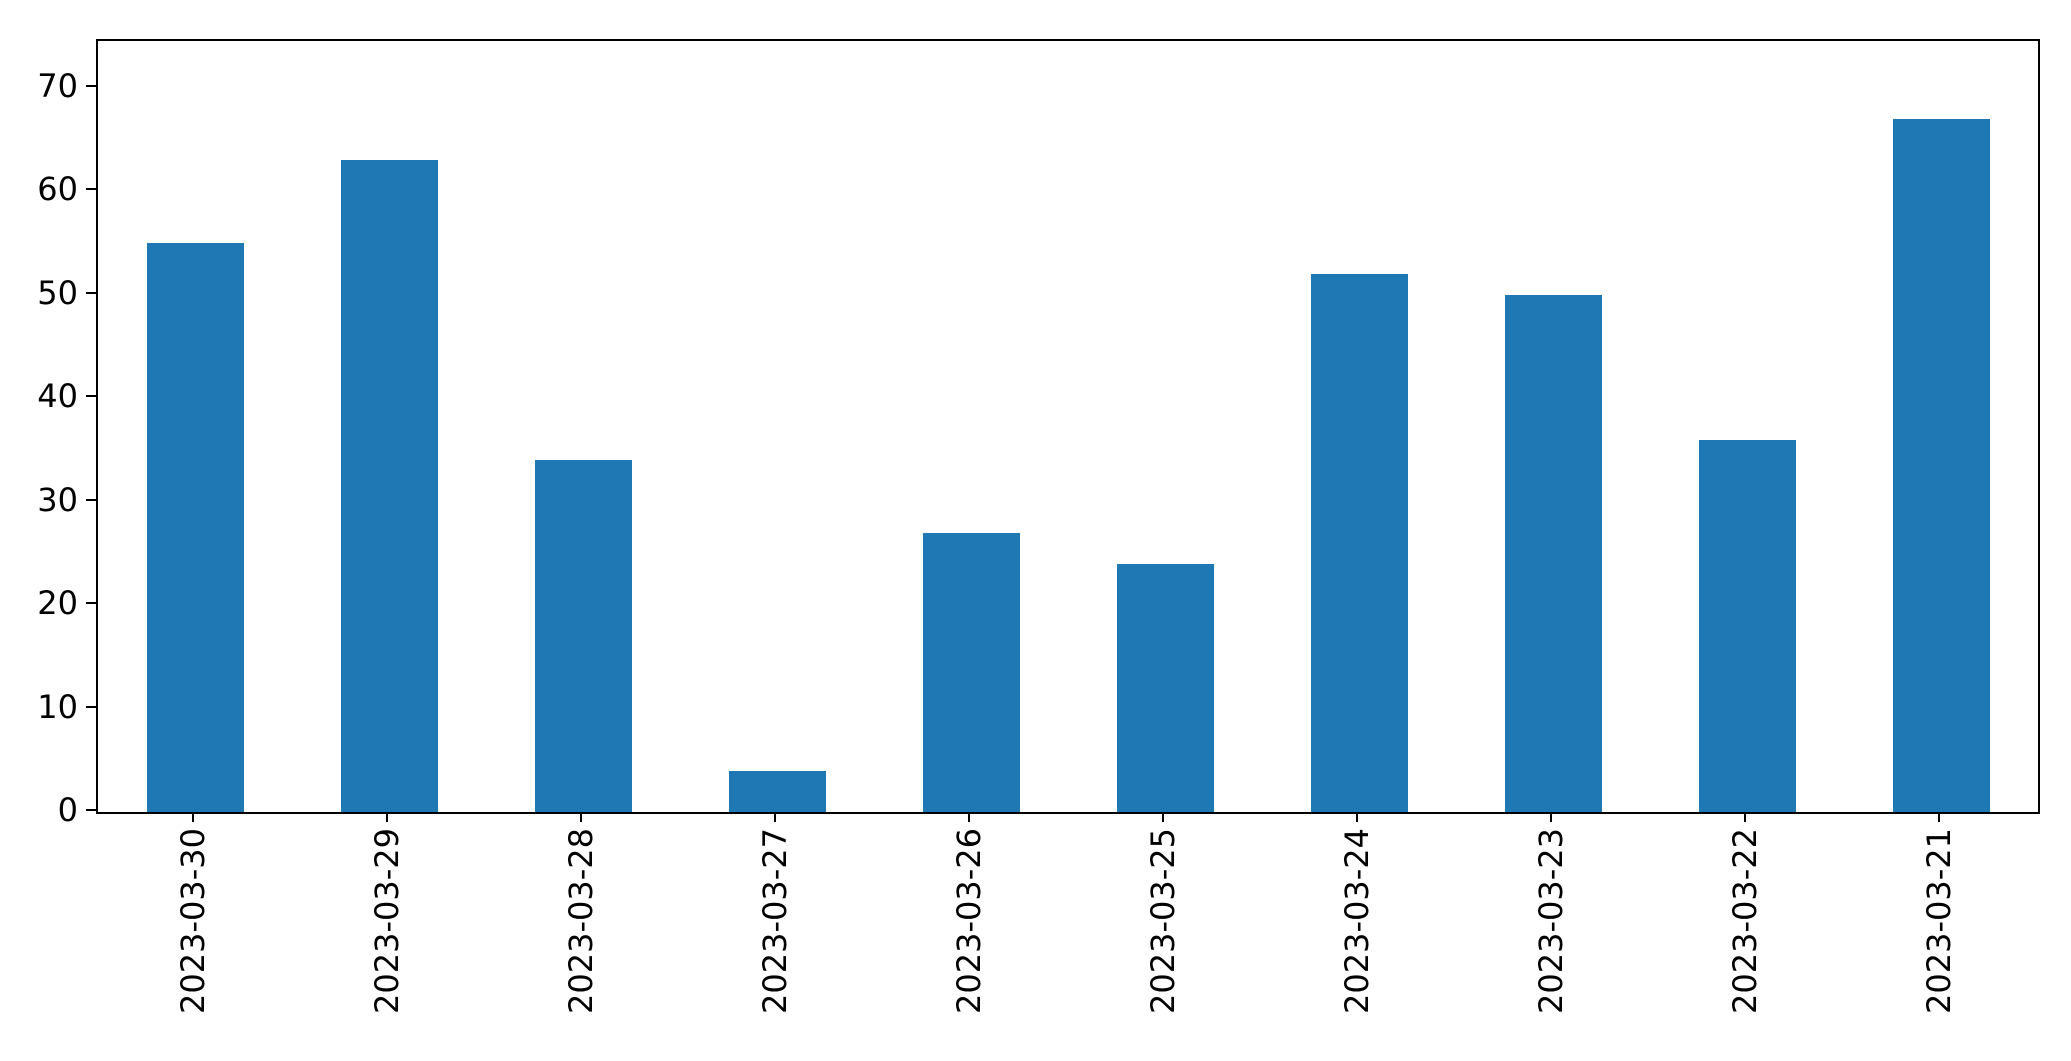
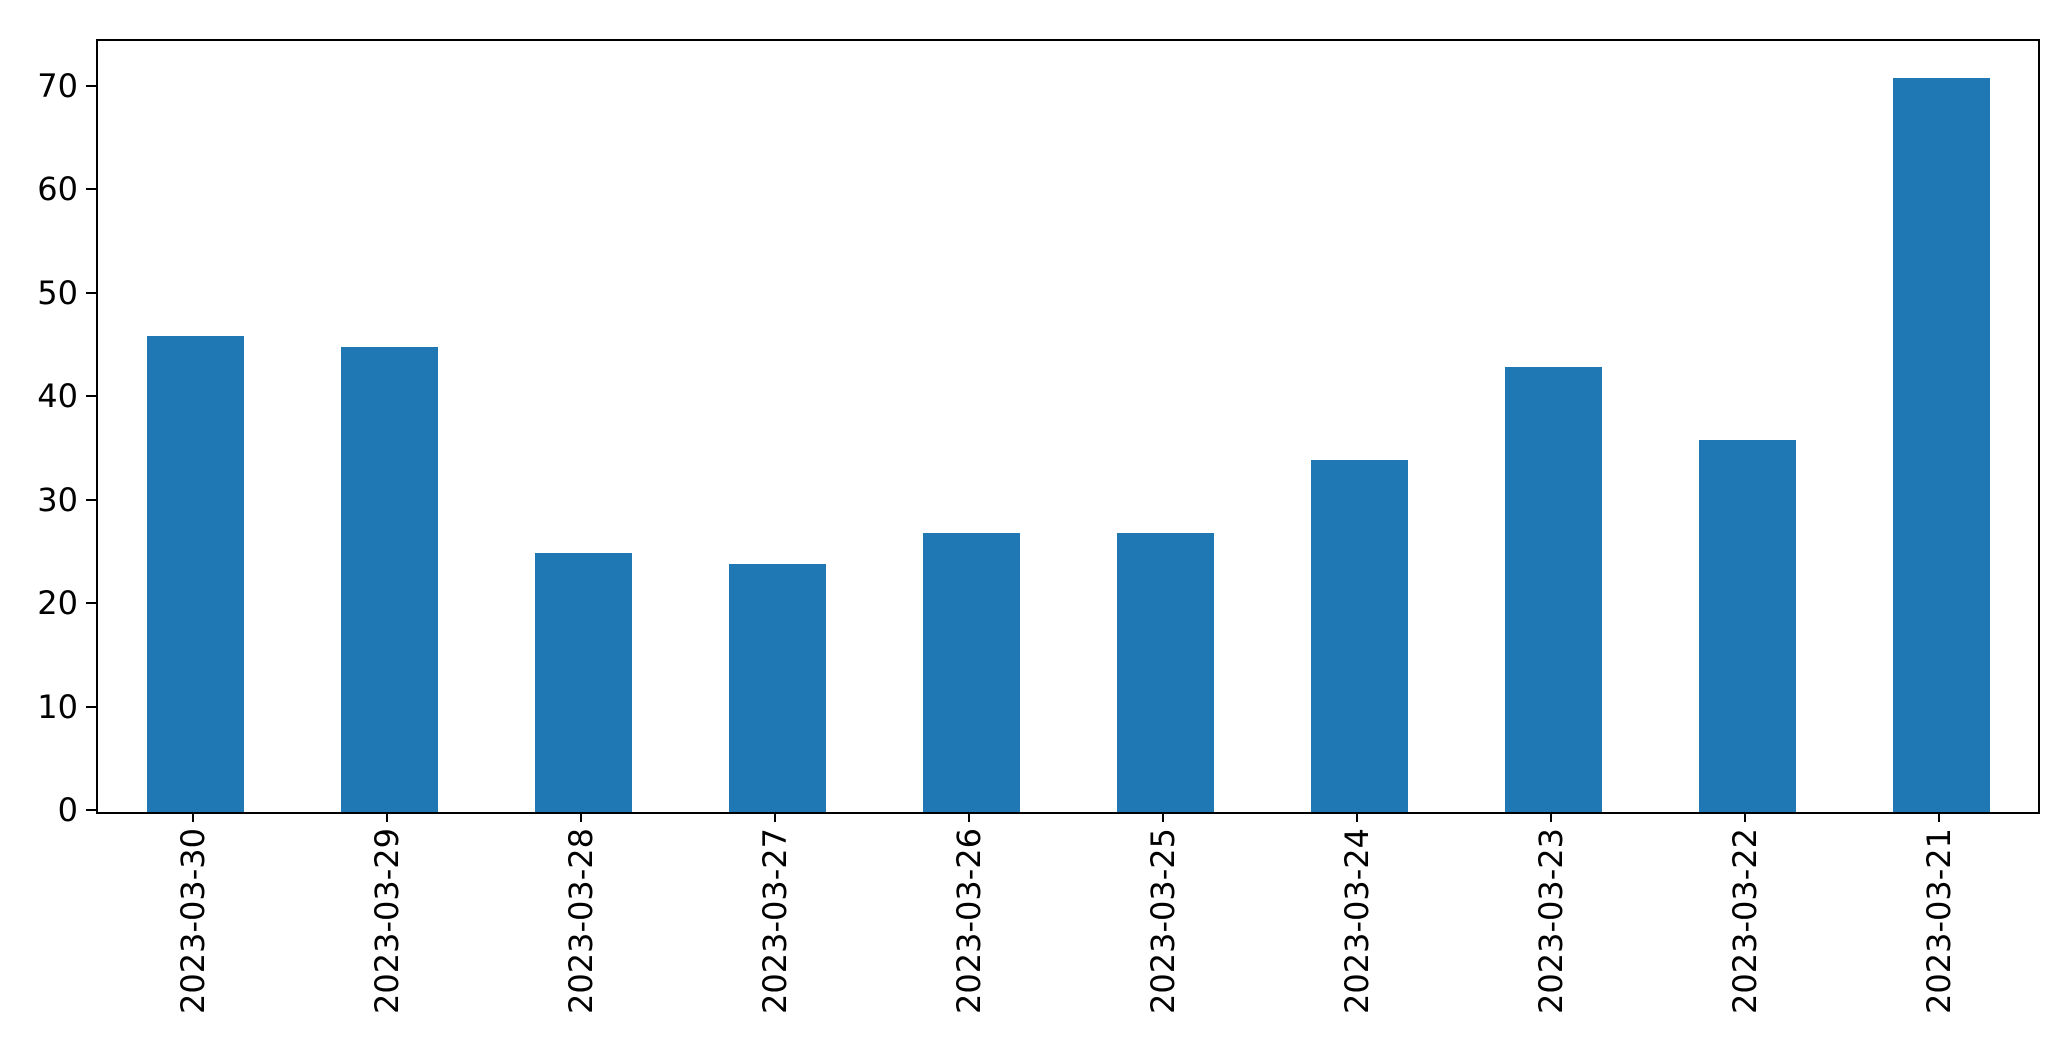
2023-03-30: 55 -> 46
2023-03-29: 63 -> 45
2023-03-28: 34 -> 25
2023-03-27: 4 -> 24
2023-03-25: 24 -> 27
2023-03-24: 52 -> 34
2023-03-23: 50 -> 43
2023-03-21: 67 -> 71
